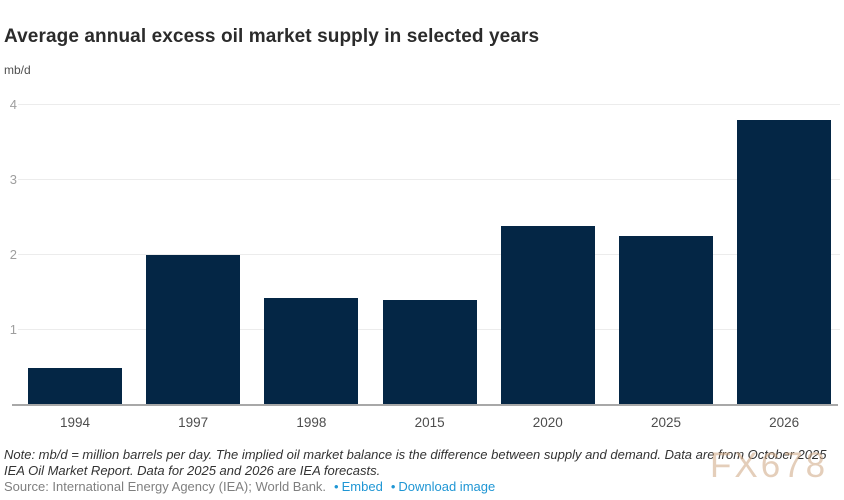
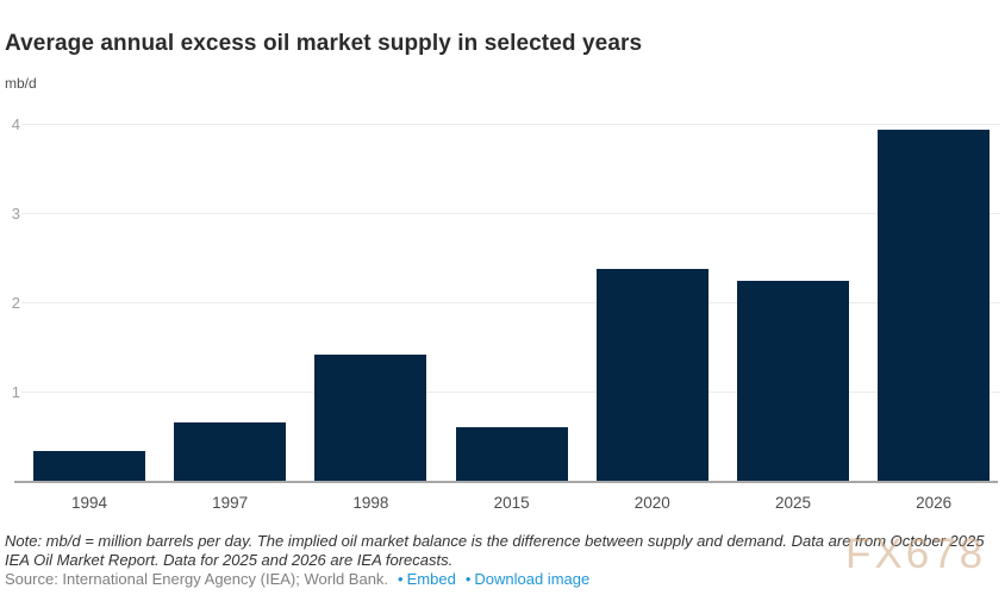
1994: 0.5 -> 0.3
1997: 2.0 -> 0.7
2015: 1.4 -> 0.6
2026: 3.8 -> 4.0
